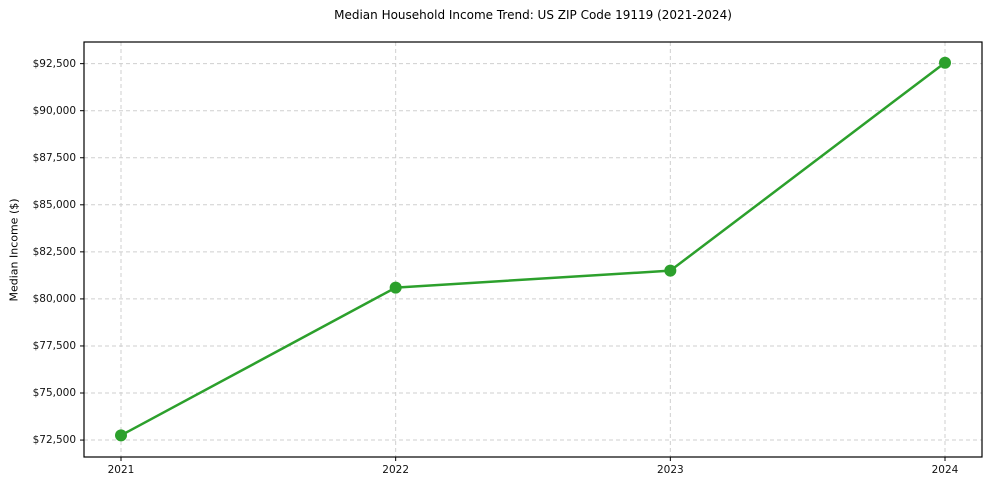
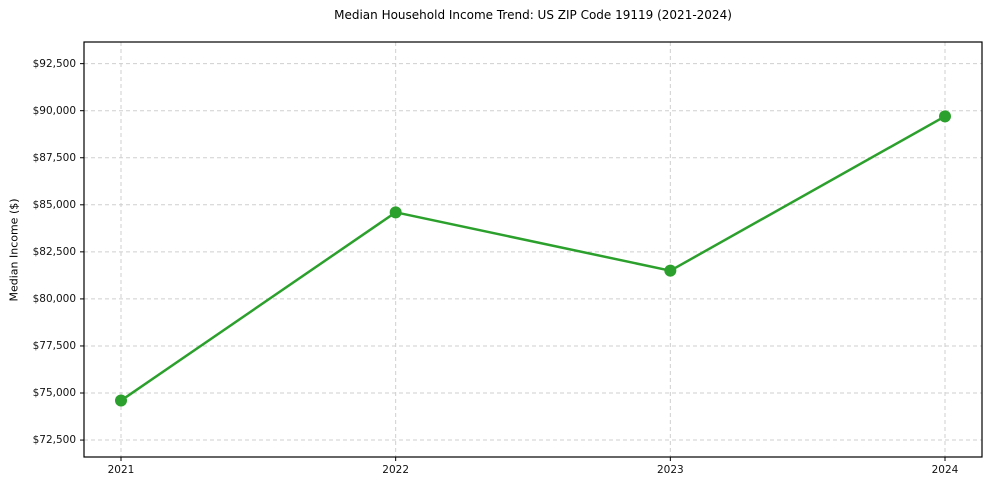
2021: $72800 -> $74600
2022: $80600 -> $84600
2024: $92600 -> $89700
